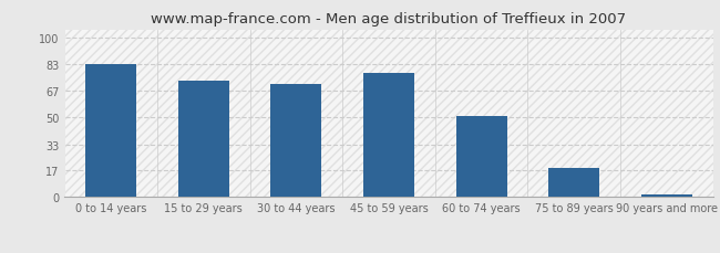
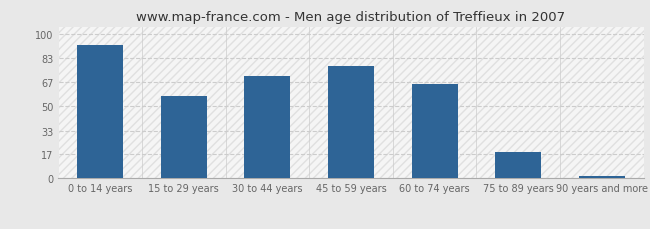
0 to 14 years: 83 -> 92
15 to 29 years: 73 -> 57
60 to 74 years: 51 -> 65
